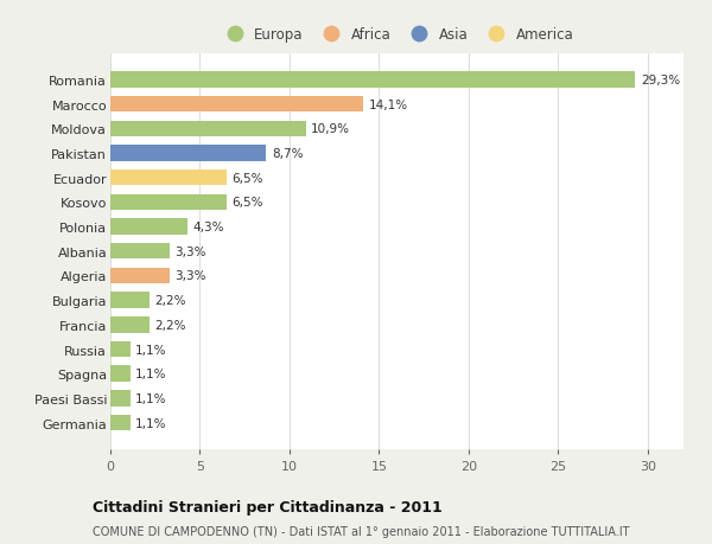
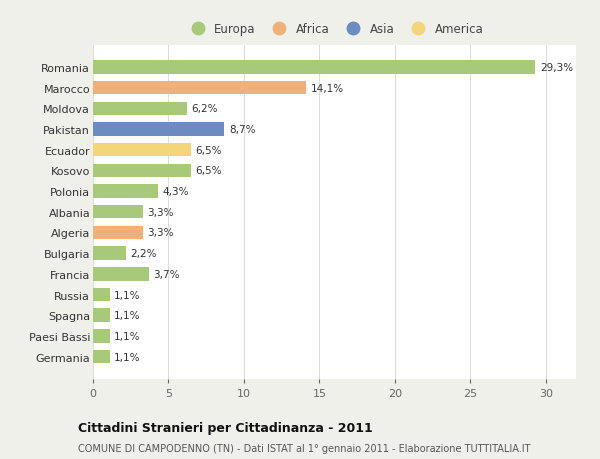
Moldova: 10,9% -> 6,2%
Francia: 2,2% -> 3,7%
